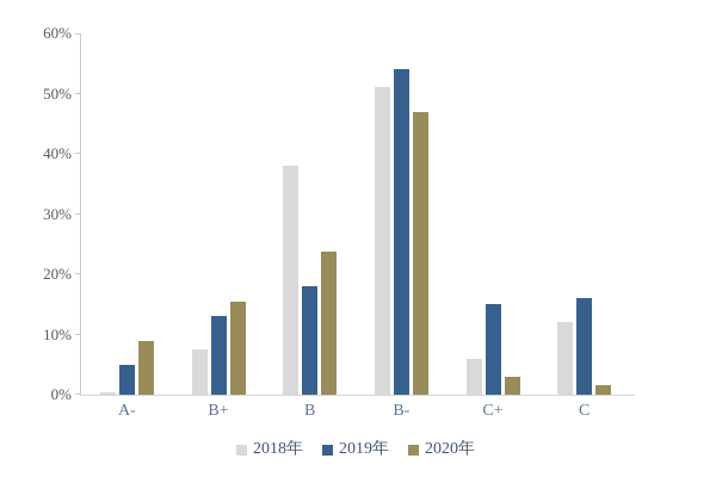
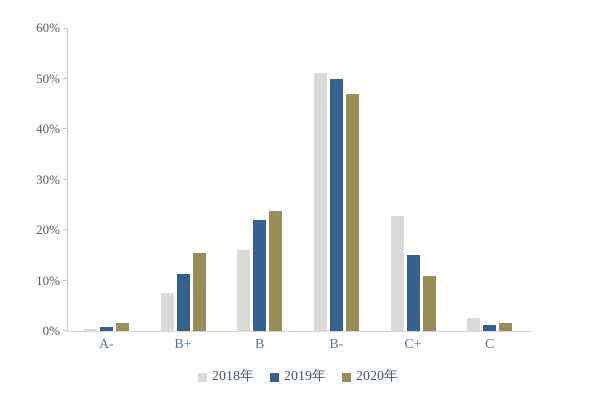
2019年/A-: 5% -> 1%
2020年/A-: 9% -> 2%
2019年/B+: 13% -> 11%
2018年/B: 38% -> 16%
2019年/B: 18% -> 22%
2019年/B-: 54% -> 50%
2018年/C+: 6% -> 23%
2020年/C+: 3% -> 11%
2018年/C: 12% -> 2%
2019年/C: 16% -> 1%
